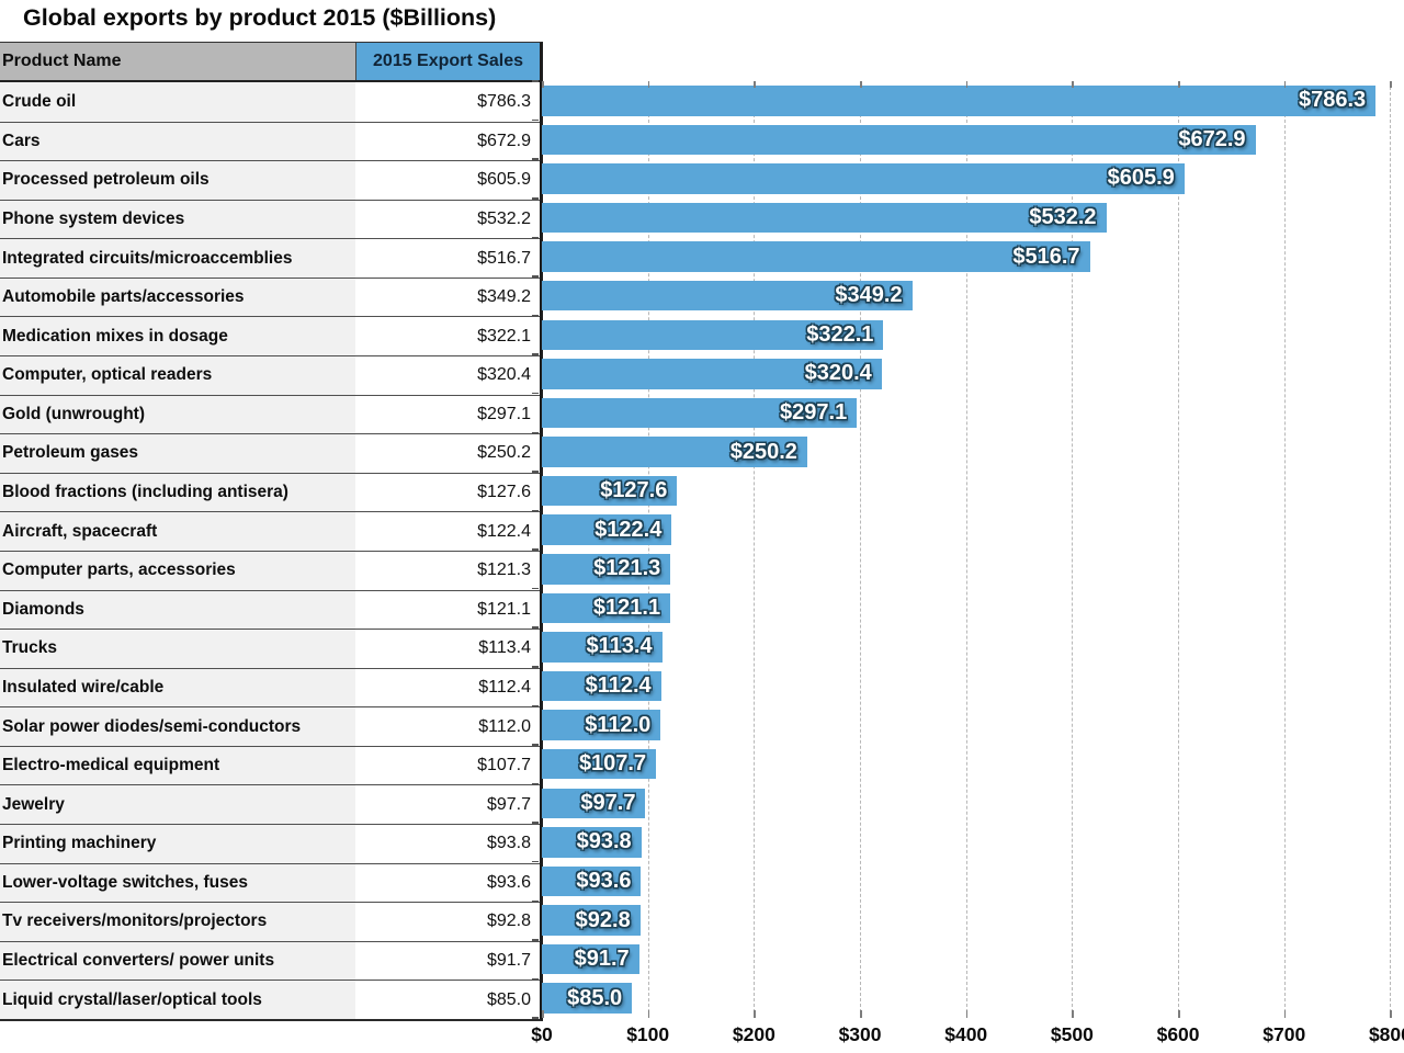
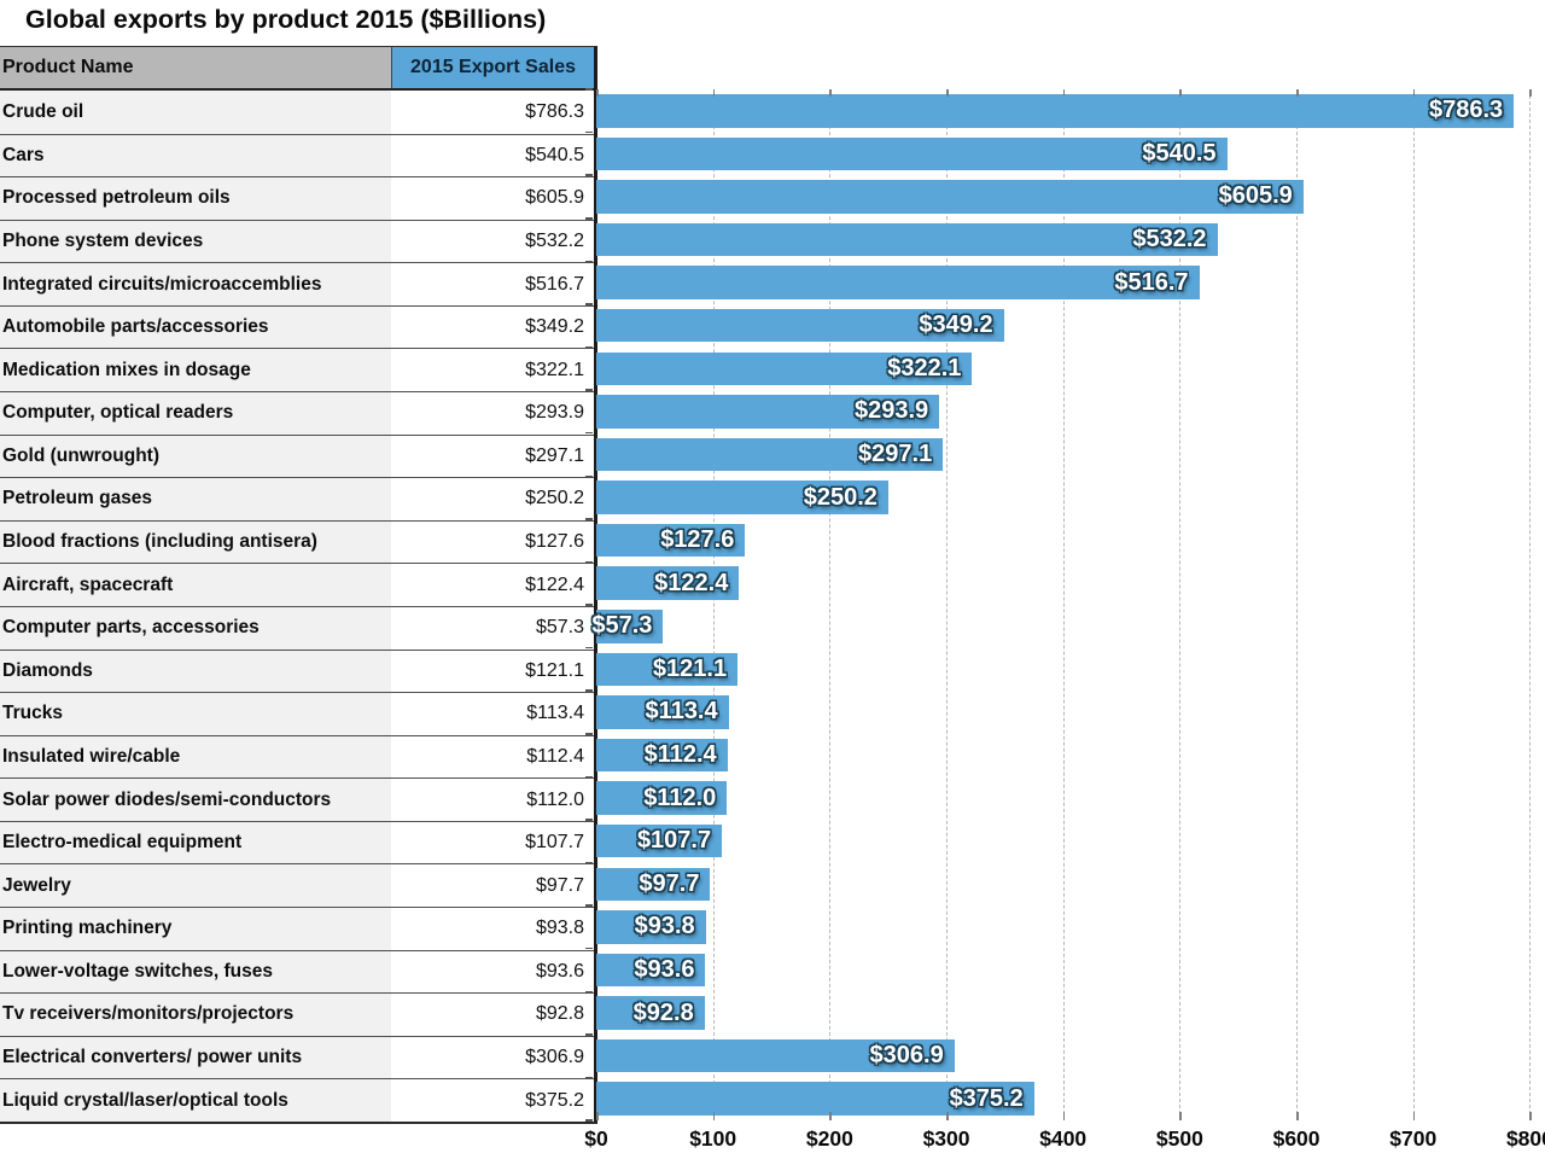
Cars: $672.9 -> $540.5
Computer, optical readers: $320.4 -> $293.9
Computer parts, accessories: $121.3 -> $57.3
Electrical converters/ power units: $91.7 -> $306.9
Liquid crystal/laser/optical tools: $85.0 -> $375.2
